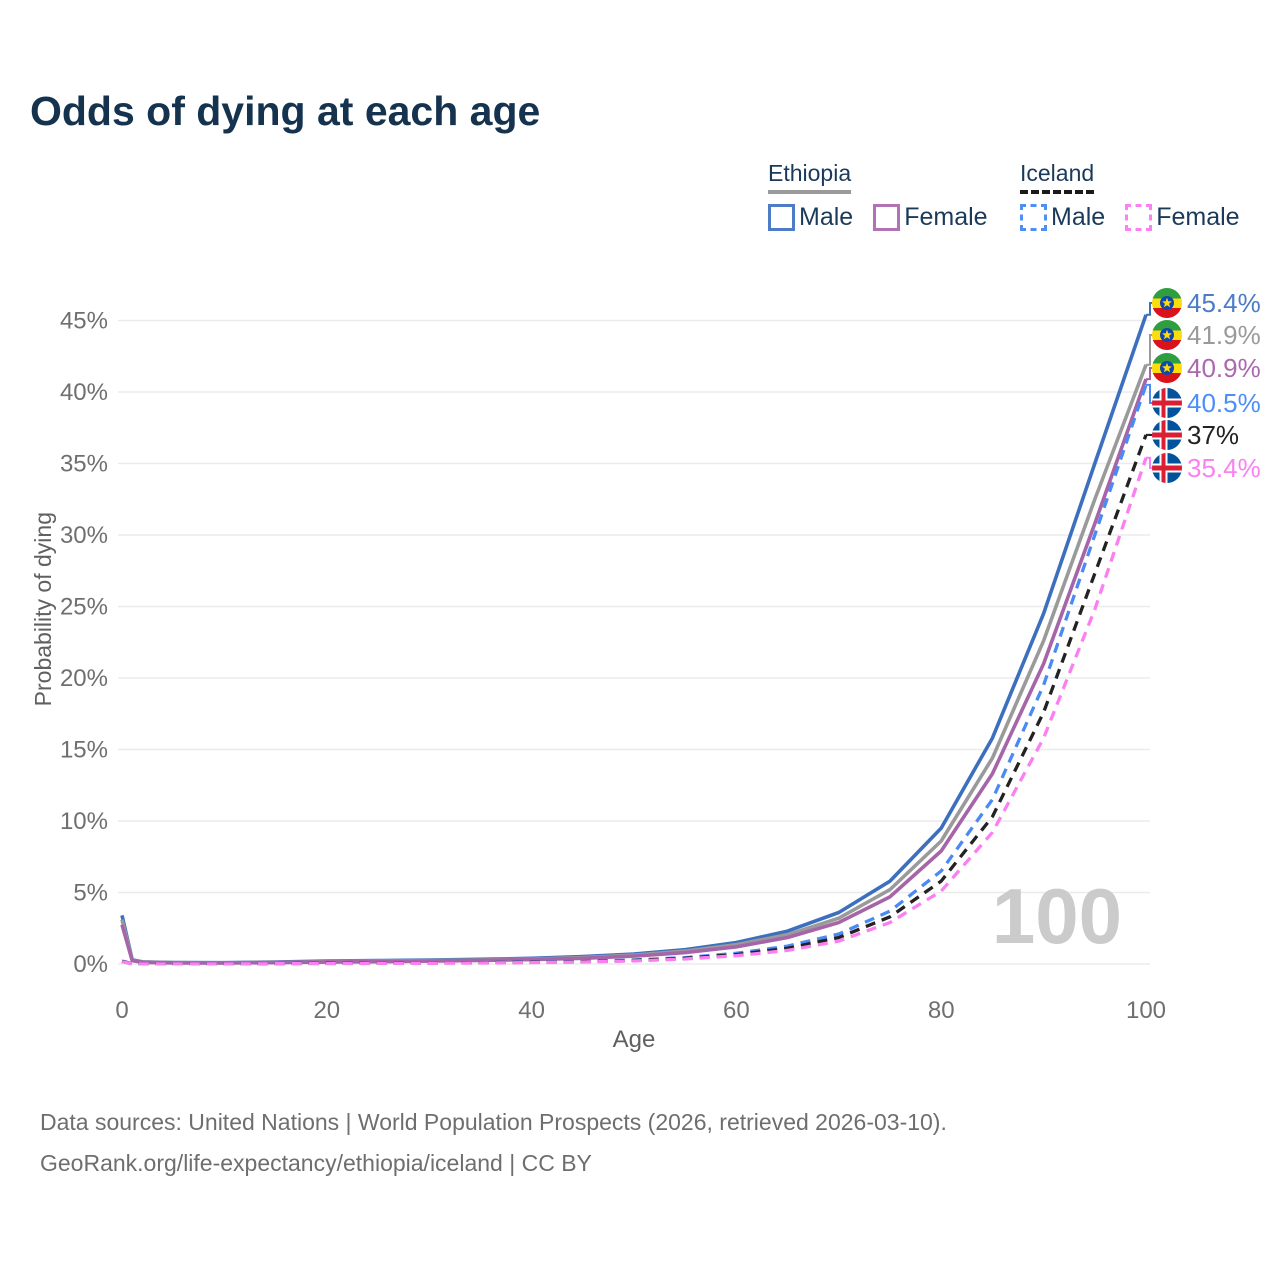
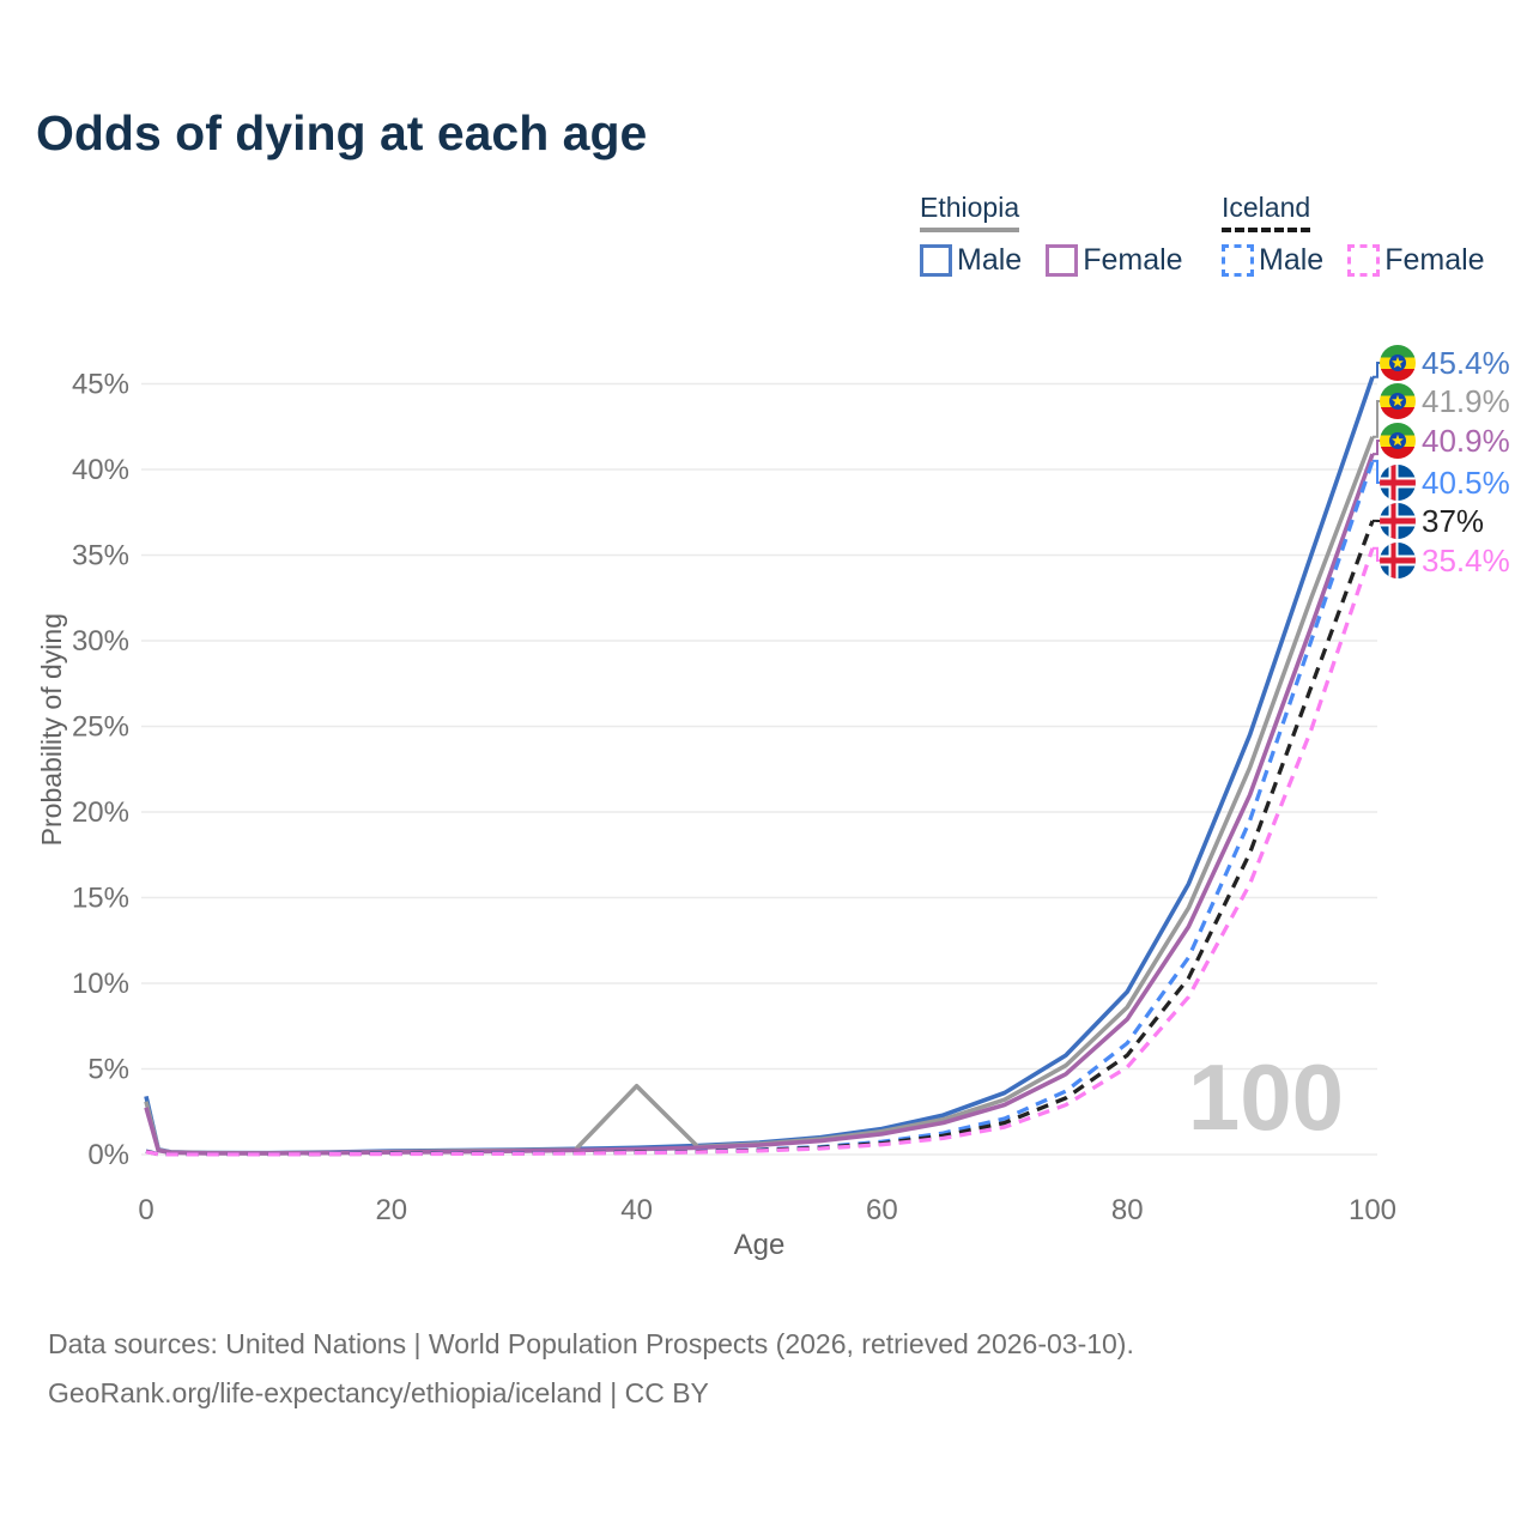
Ethiopia/40: 0.3% -> 4.0%
